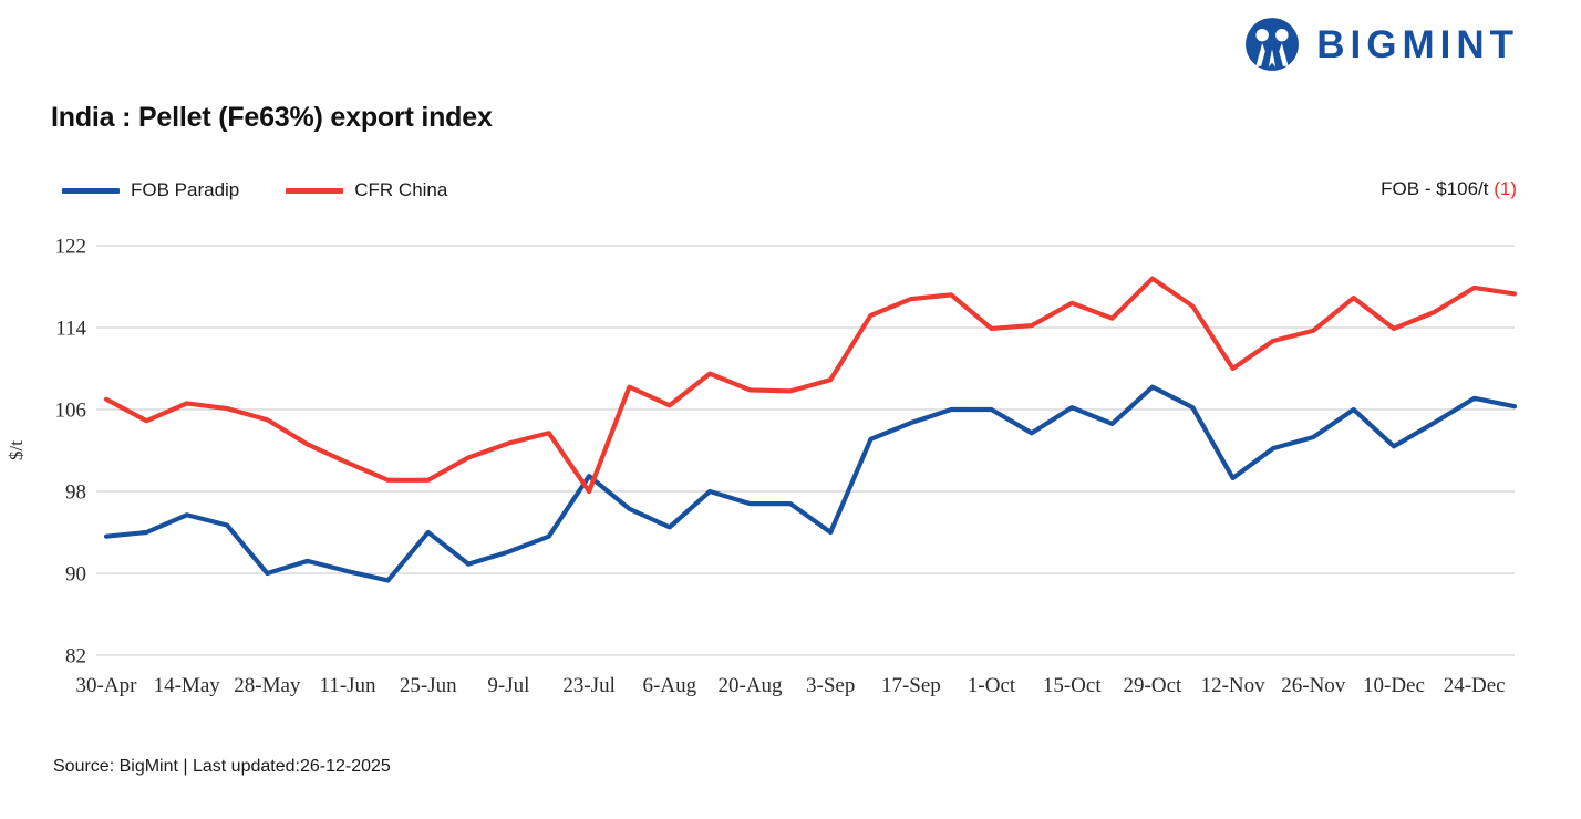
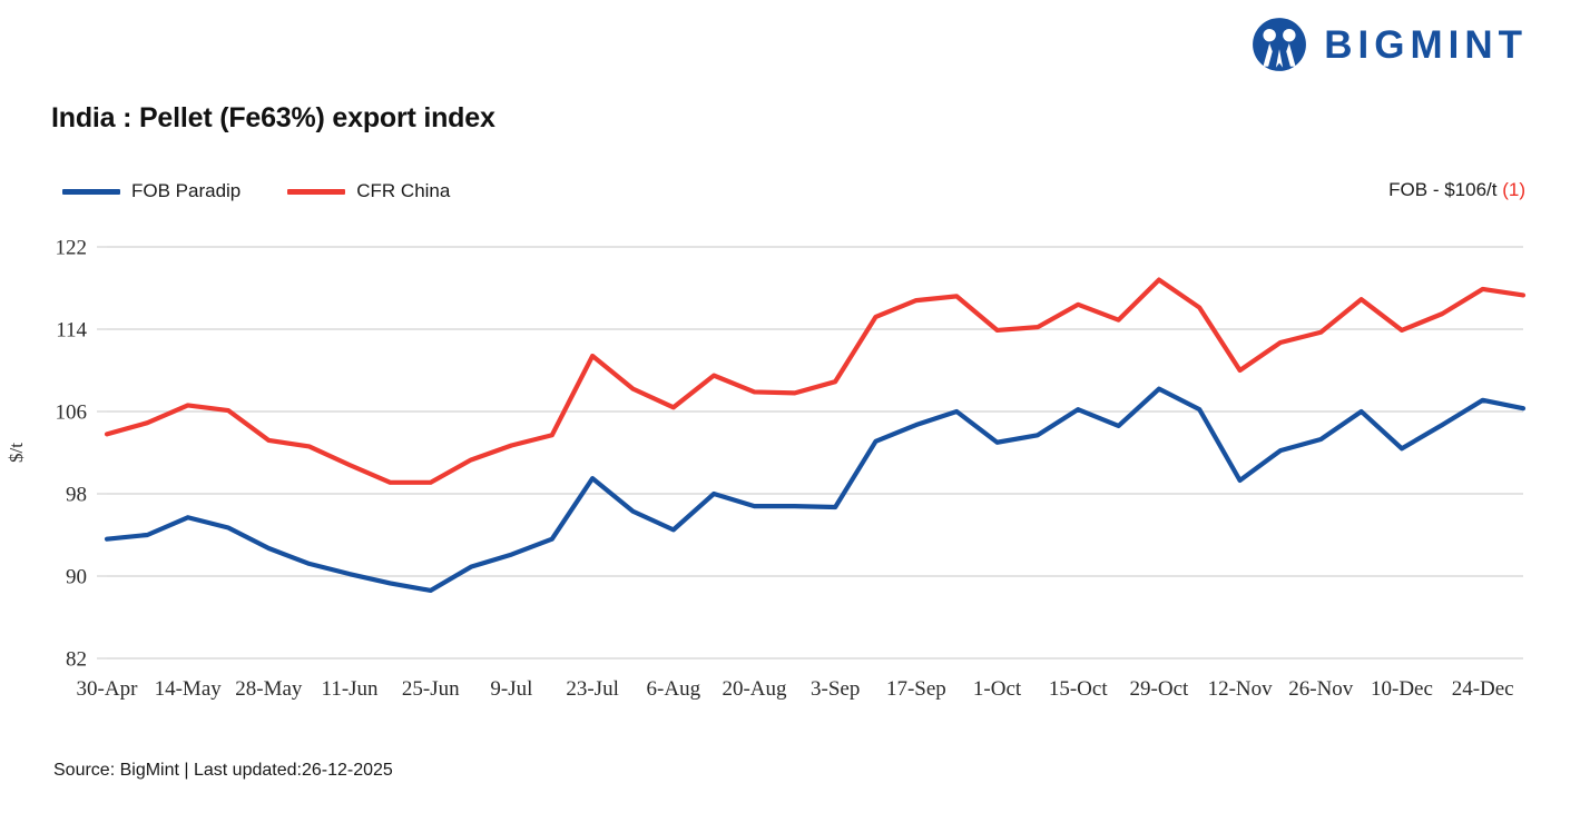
CFR China/30-Apr: 107 -> 104
FOB Paradip/28-May: 90 -> 93
CFR China/28-May: 105 -> 103
FOB Paradip/25-Jun: 94 -> 89
CFR China/23-Jul: 98 -> 111
FOB Paradip/3-Sep: 94 -> 97
FOB Paradip/1-Oct: 106 -> 103
